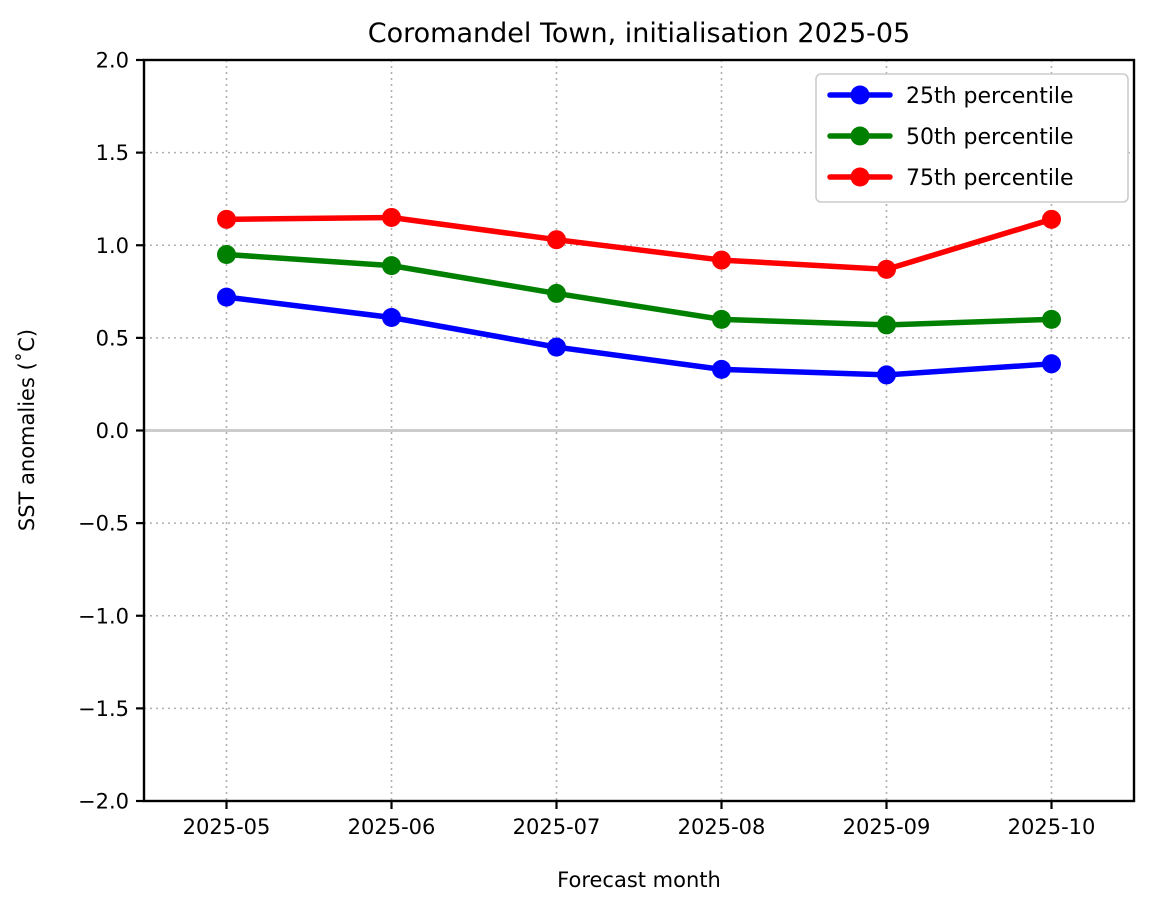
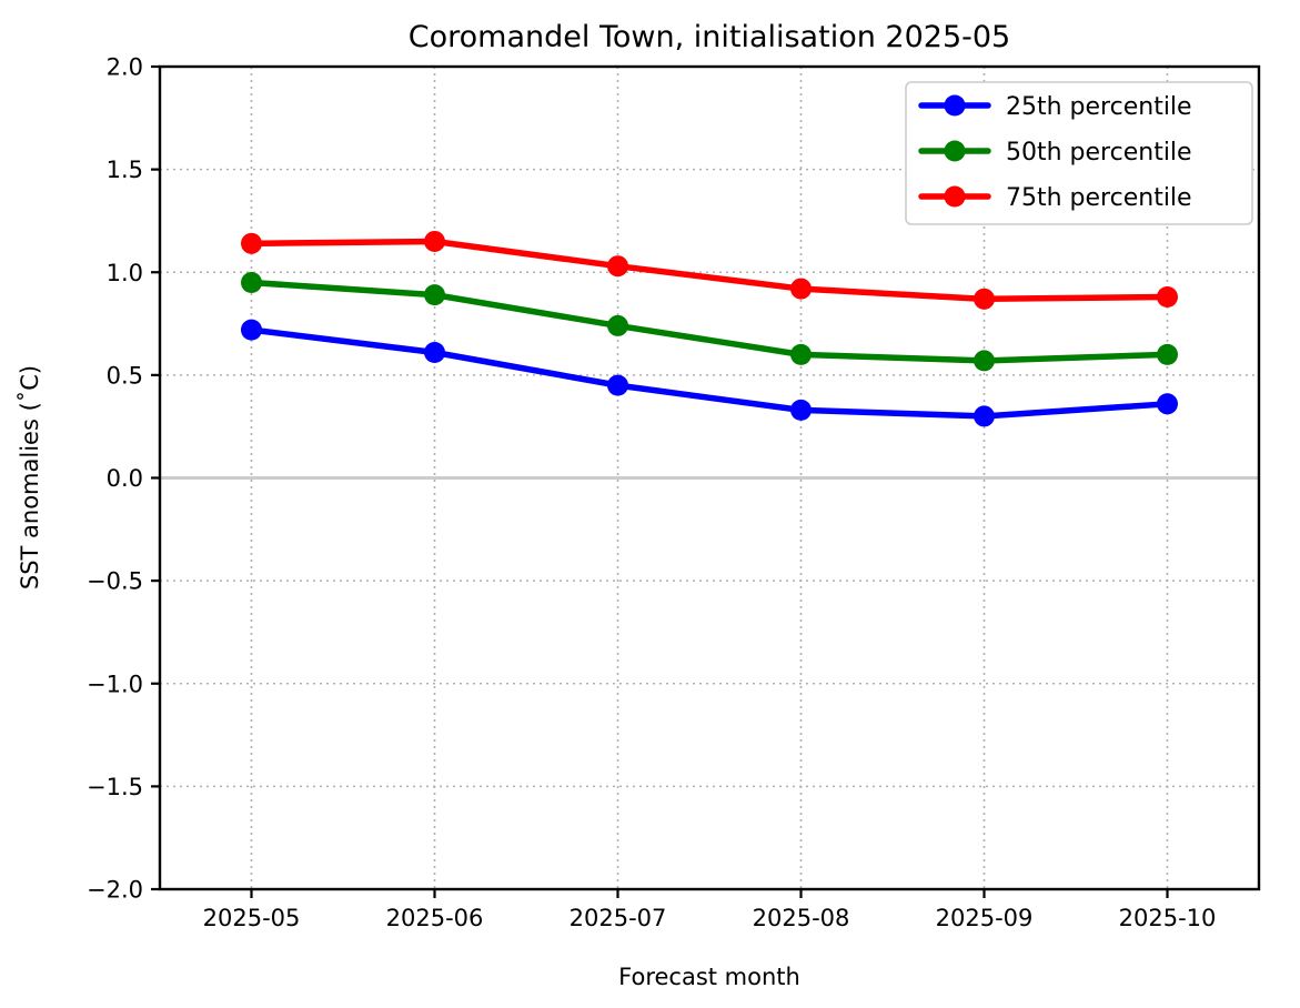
75th percentile/2025-10: 1.14 -> 0.88
